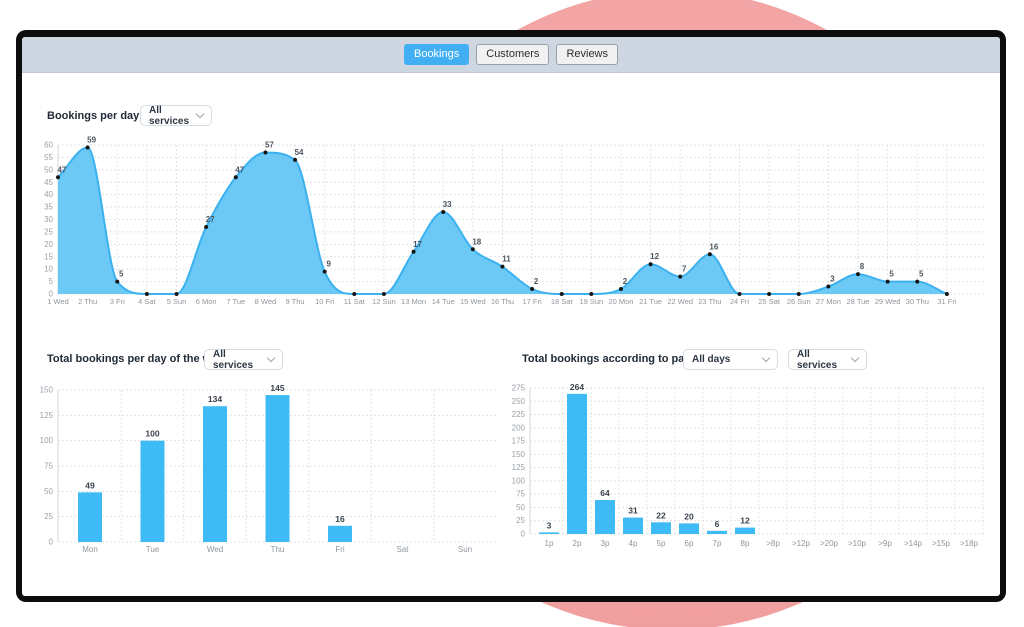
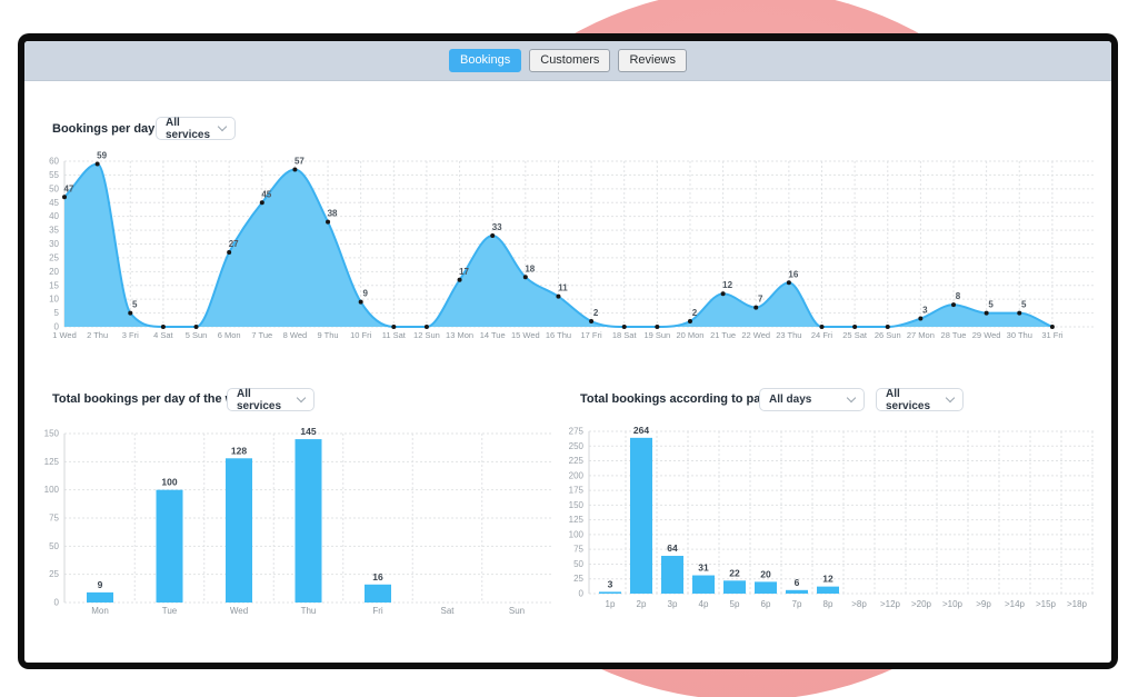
Bookings per day/7 Tue: 47 -> 45
Bookings per day/9 Thu: 54 -> 38
Total bookings per day of the week/Mon: 49 -> 9
Total bookings per day of the week/Wed: 134 -> 128
